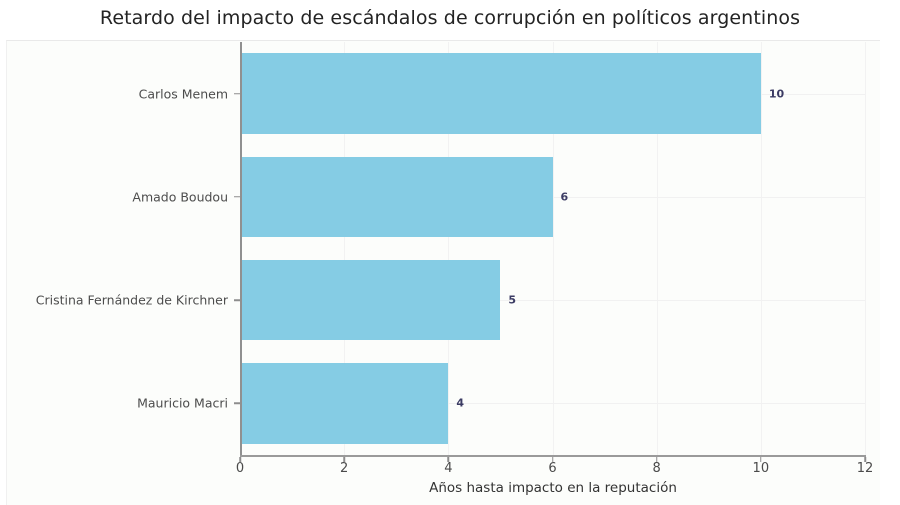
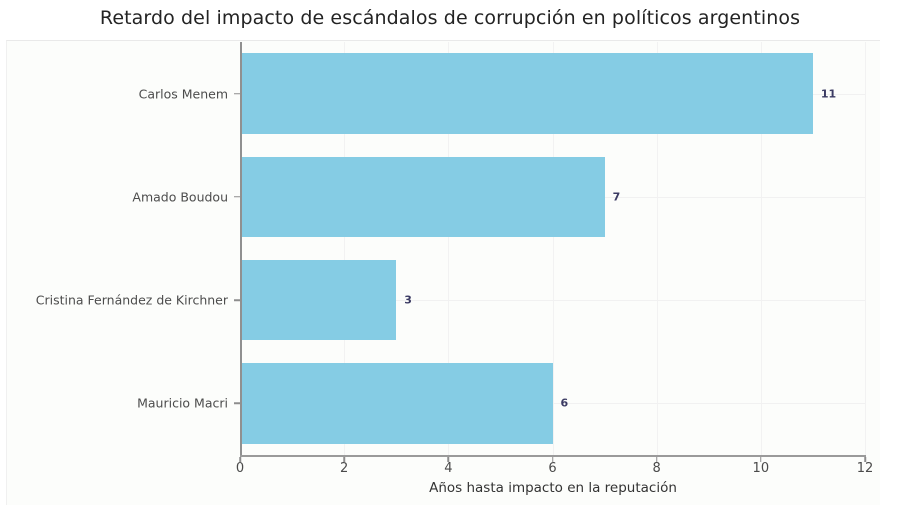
Carlos Menem: 10 -> 11
Amado Boudou: 6 -> 7
Cristina Fernández de Kirchner: 5 -> 3
Mauricio Macri: 4 -> 6
